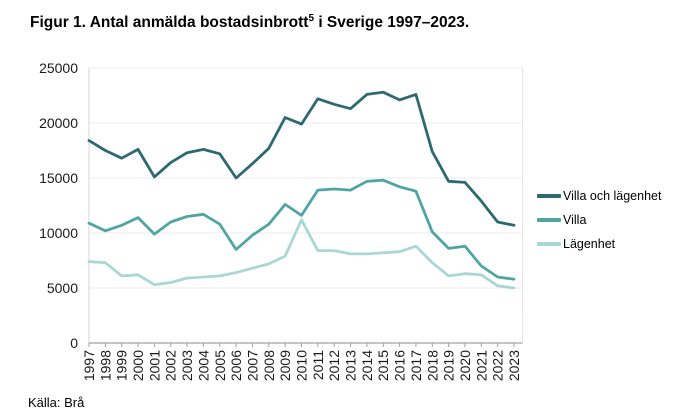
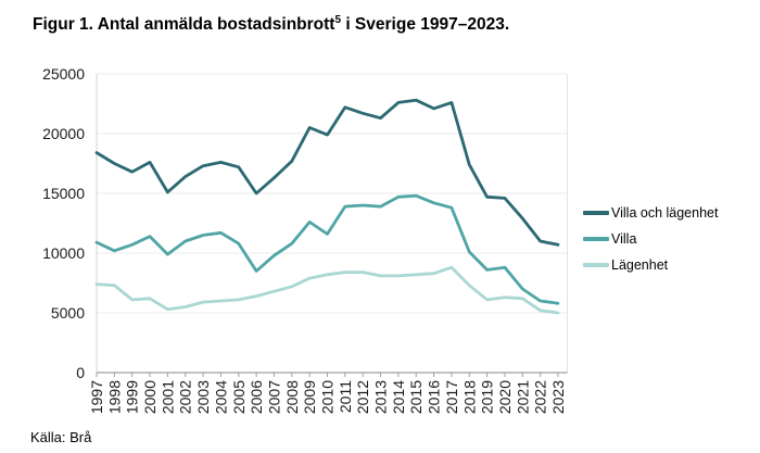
Lägenhet/2010: 11200 -> 8200
